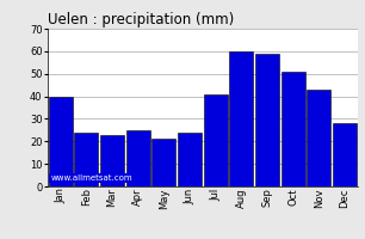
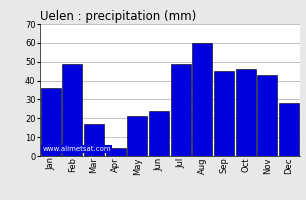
Jan: 40 -> 36
Feb: 24 -> 49
Mar: 23 -> 17
Apr: 25 -> 4
Jul: 41 -> 49
Sep: 59 -> 45
Oct: 51 -> 46
